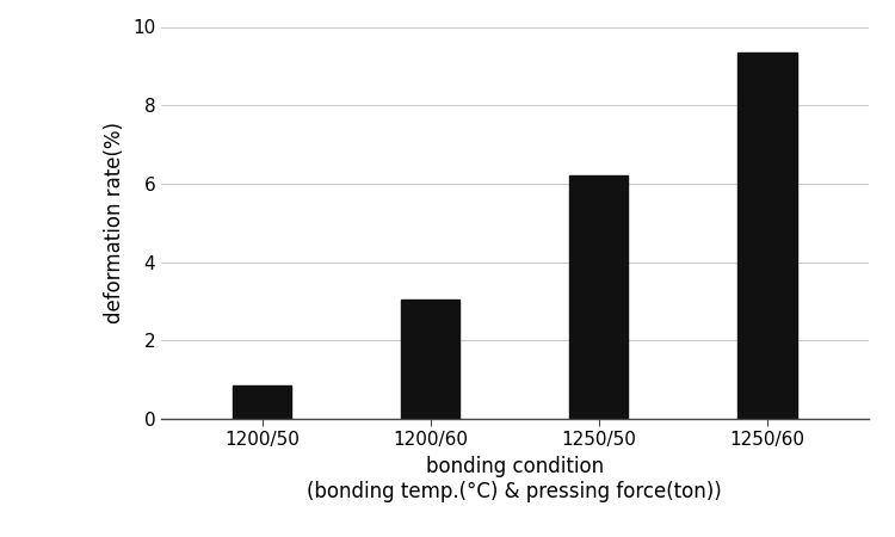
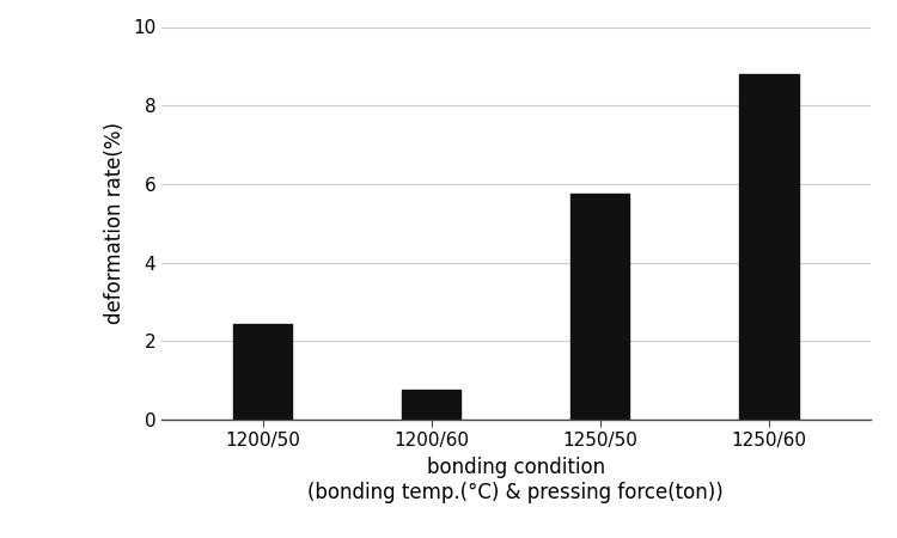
1200/50: 0.85 -> 2.45
1200/60: 3.05 -> 0.75
1250/50: 6.20 -> 5.75
1250/60: 9.35 -> 8.80
